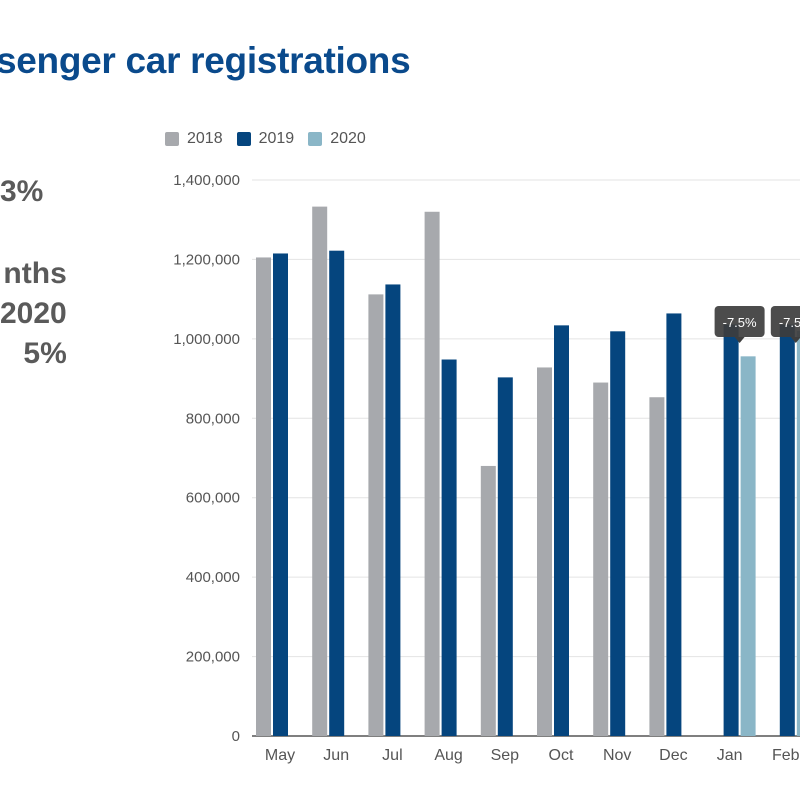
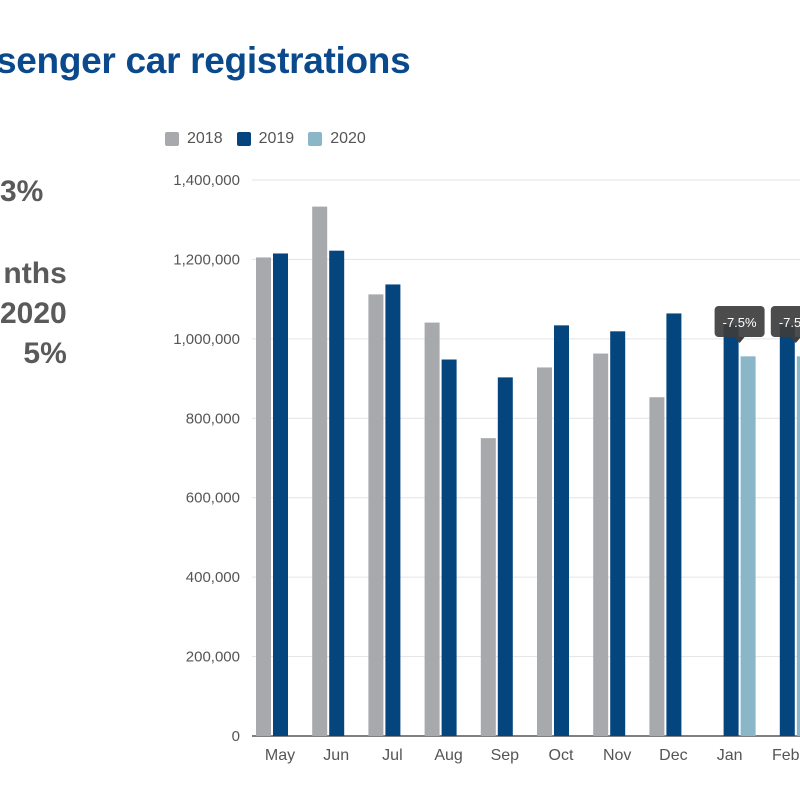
2018/Aug: 1320000 -> 1040000
2018/Sep: 680000 -> 750000
2018/Nov: 890000 -> 960000
2020/Feb: 1020000 -> 960000
